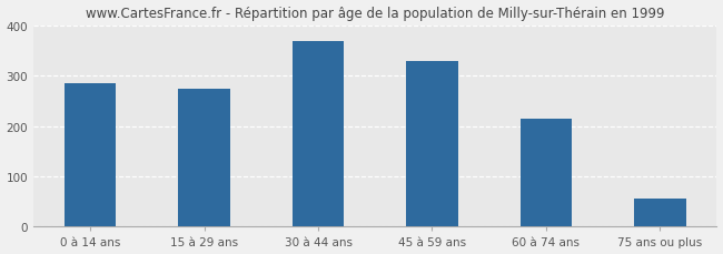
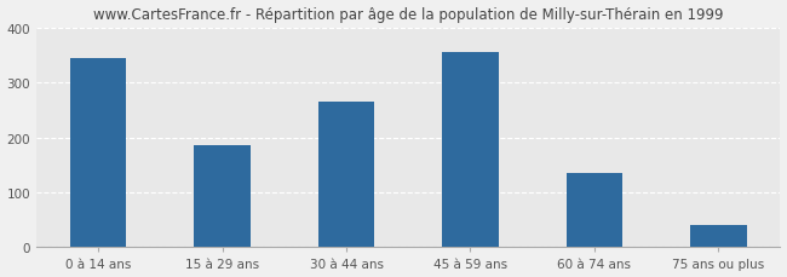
0 à 14 ans: 285 -> 345
15 à 29 ans: 275 -> 185
30 à 44 ans: 368 -> 265
45 à 59 ans: 330 -> 355
60 à 74 ans: 215 -> 135
75 ans ou plus: 55 -> 40
